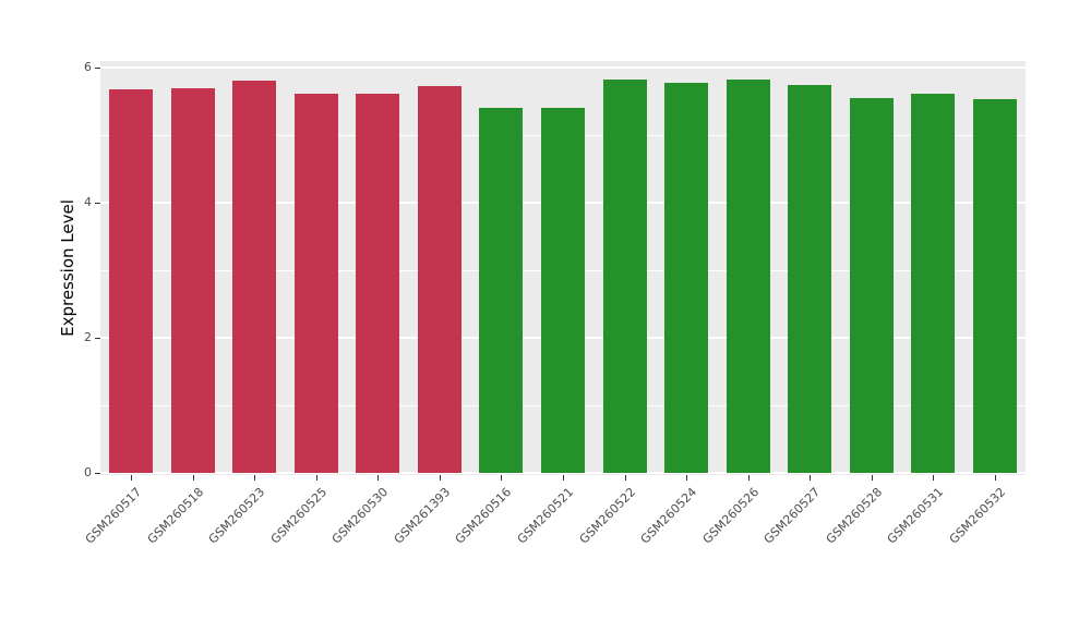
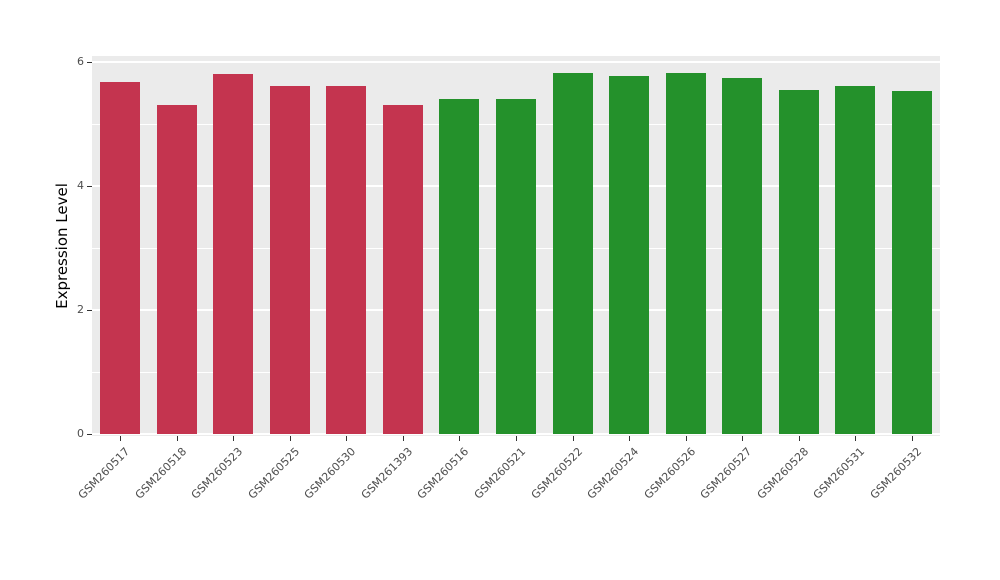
GSM260518: 5.7 -> 5.3
GSM261393: 5.7 -> 5.3
